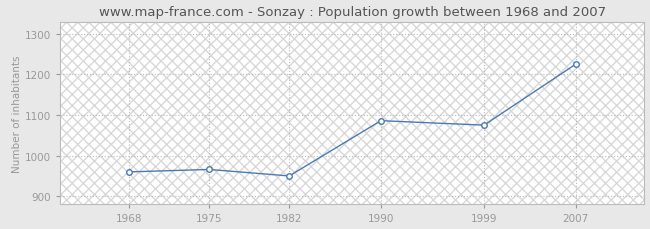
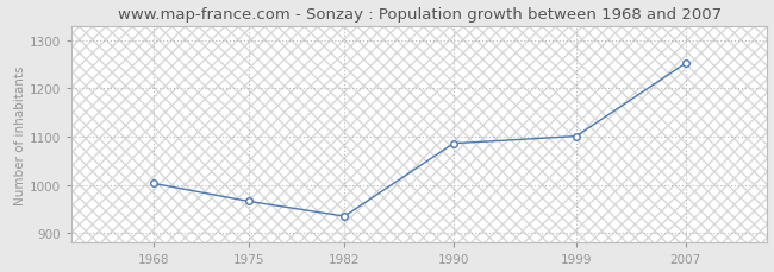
1968: 960 -> 1003
1982: 950 -> 935
1999: 1075 -> 1101
2007: 1225 -> 1252
